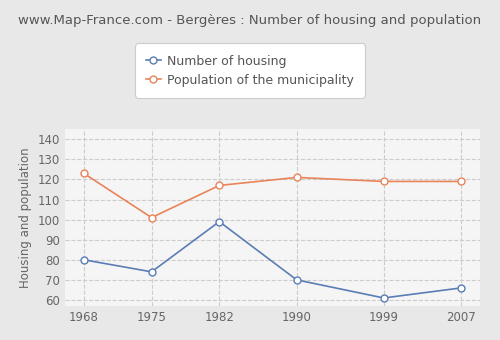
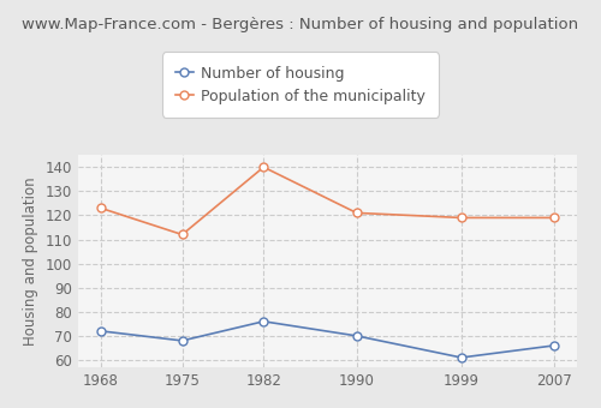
Number of housing/1968: 80 -> 72
Number of housing/1975: 74 -> 68
Population of the municipality/1975: 101 -> 112
Number of housing/1982: 99 -> 76
Population of the municipality/1982: 117 -> 140
